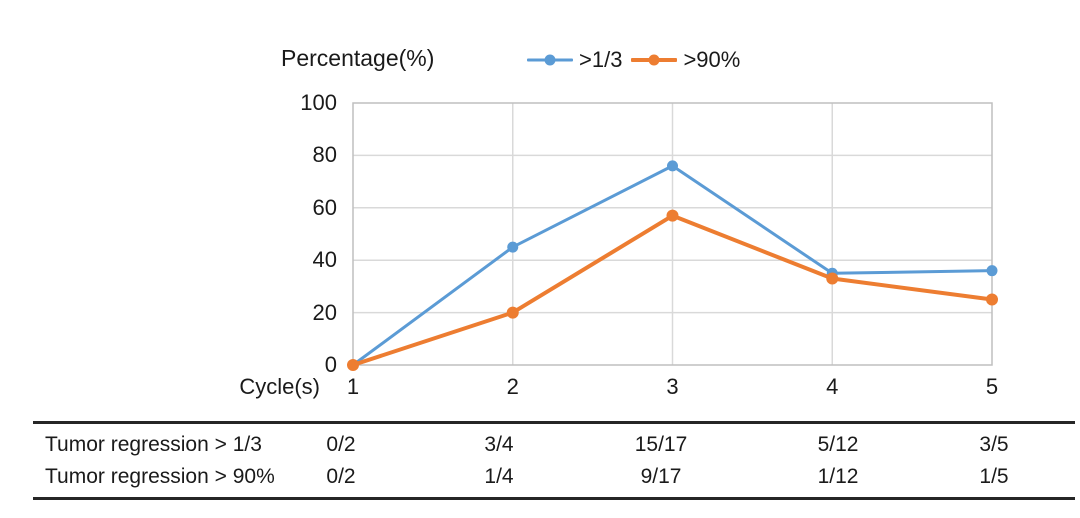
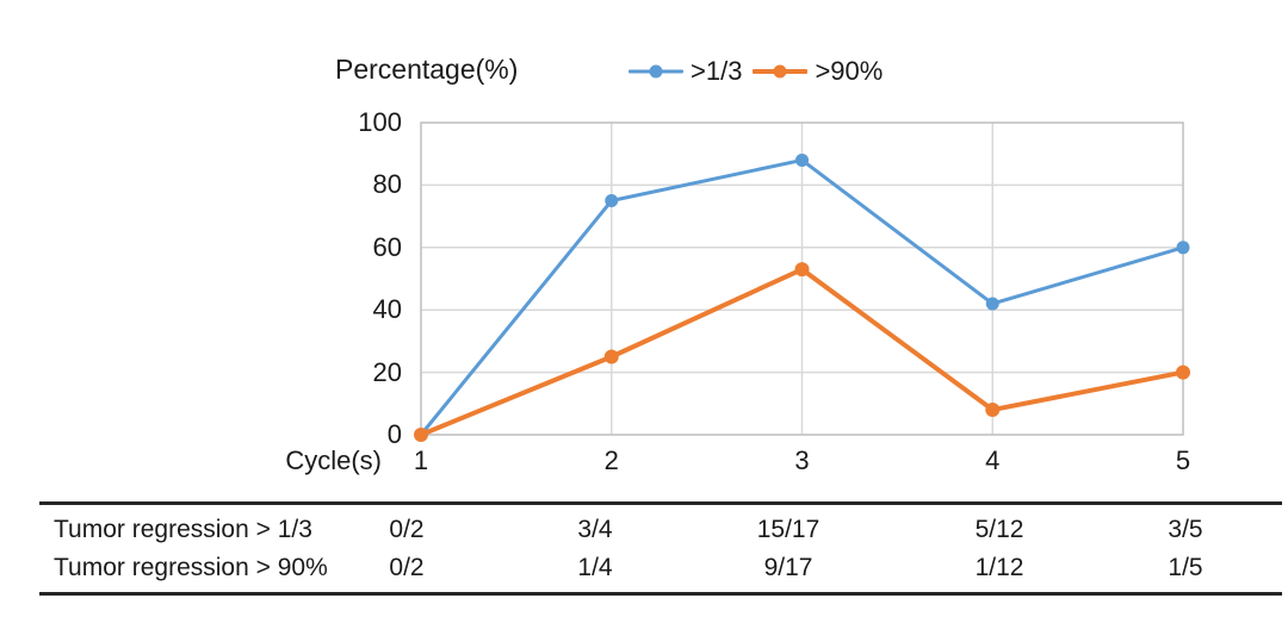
>1/3/2: 45 -> 75
>90%/2: 20 -> 25
>1/3/3: 76 -> 88
>90%/3: 57 -> 53
>1/3/4: 35 -> 42
>90%/4: 33 -> 8
>1/3/5: 36 -> 60
>90%/5: 25 -> 20
